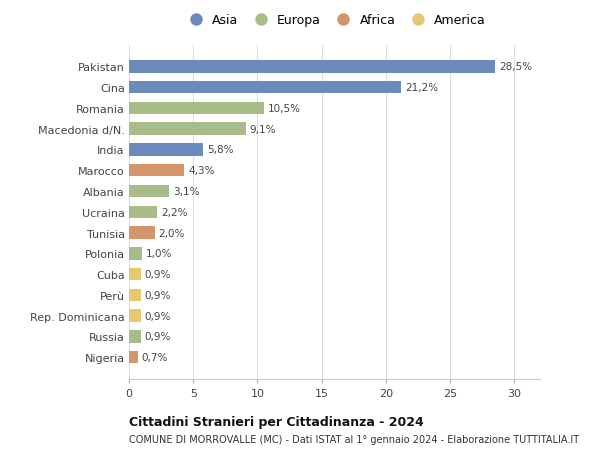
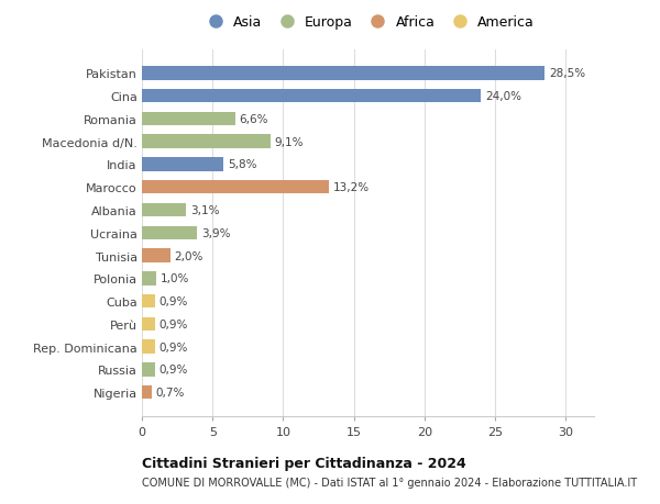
Cina: 21,2% -> 24,0%
Romania: 10,5% -> 6,6%
Marocco: 4,3% -> 13,2%
Ucraina: 2,2% -> 3,9%
